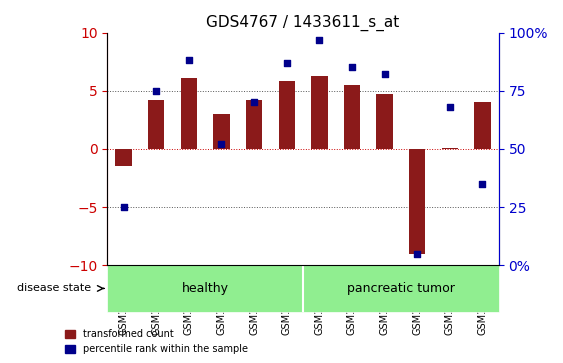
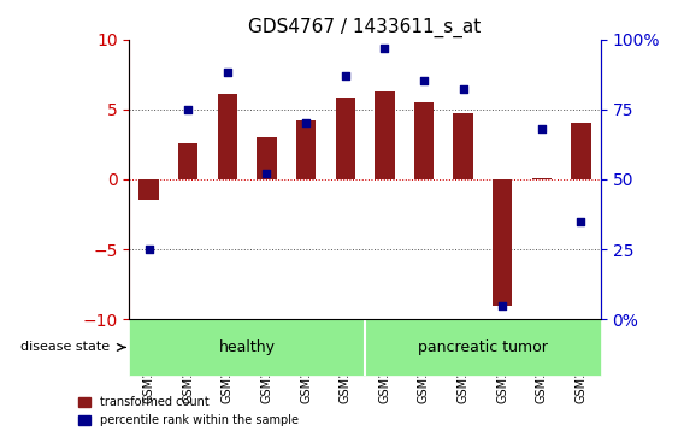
transformed count/GSM1159937: 4.2 -> 2.6
